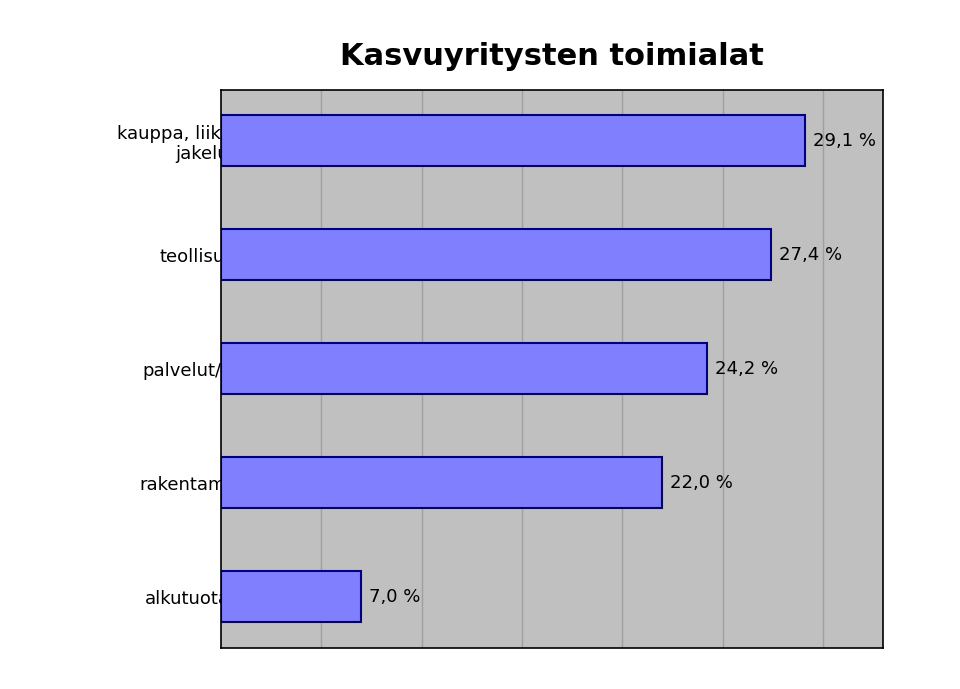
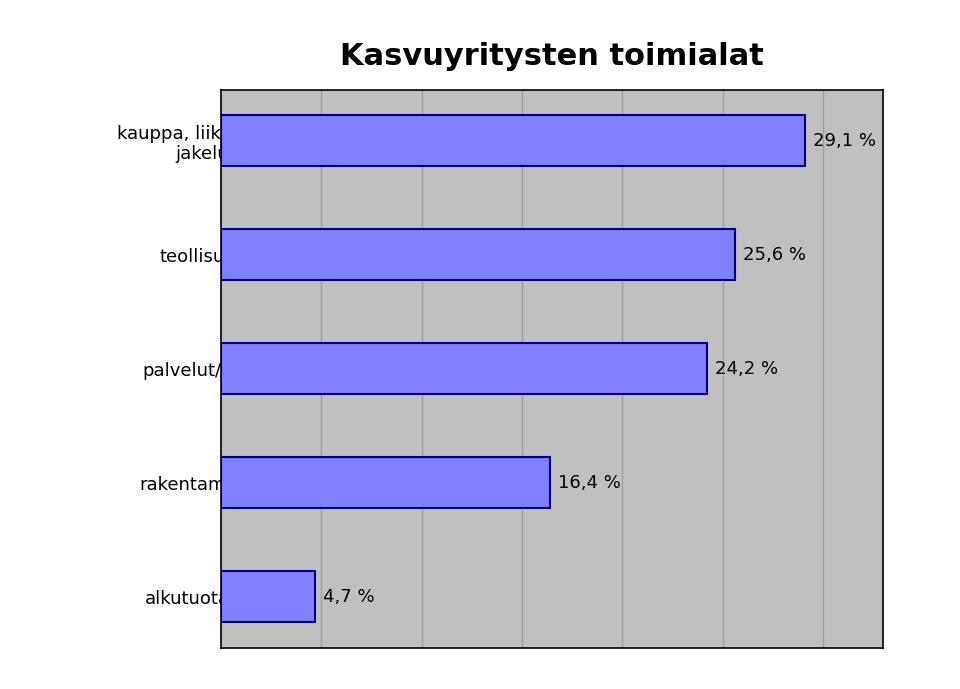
teollisuus: 27,4 -> 25,6
rakentaminen: 22,0 -> 16,4
alkutuotanto: 7,0 -> 4,7
